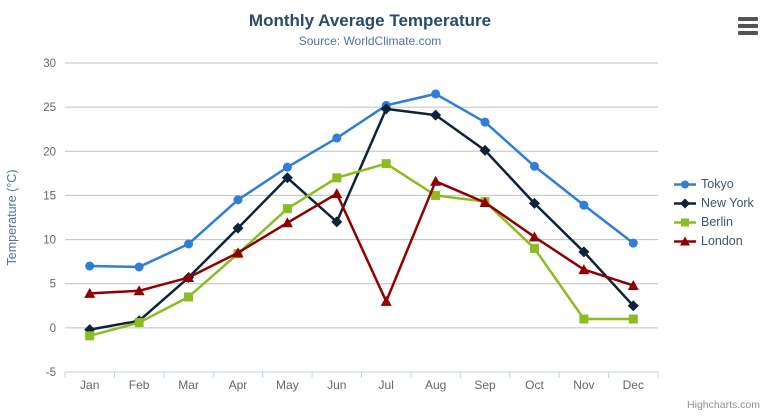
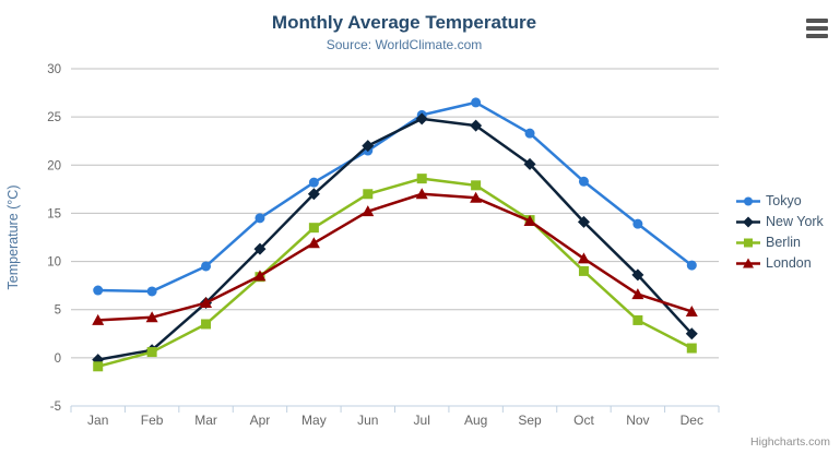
New York/Jun: 12 -> 22
London/Jul: 3 -> 17
Berlin/Aug: 15 -> 18
Berlin/Nov: 1 -> 4
